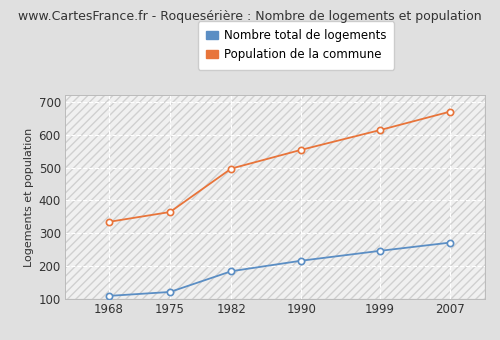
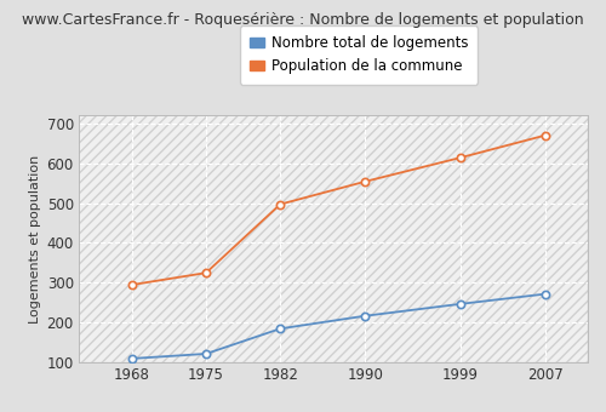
Population de la commune/1968: 335 -> 295
Population de la commune/1975: 365 -> 325
